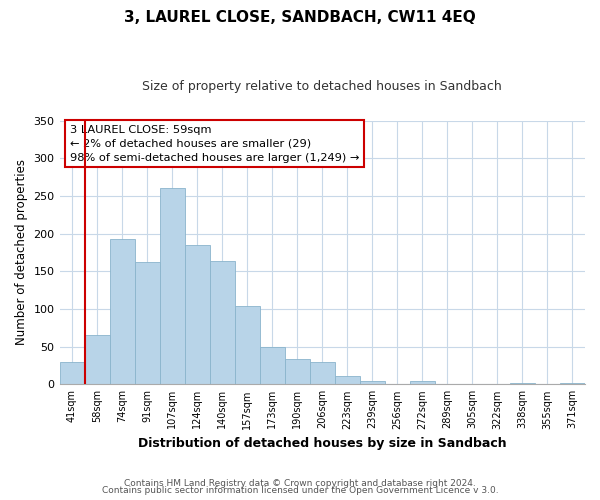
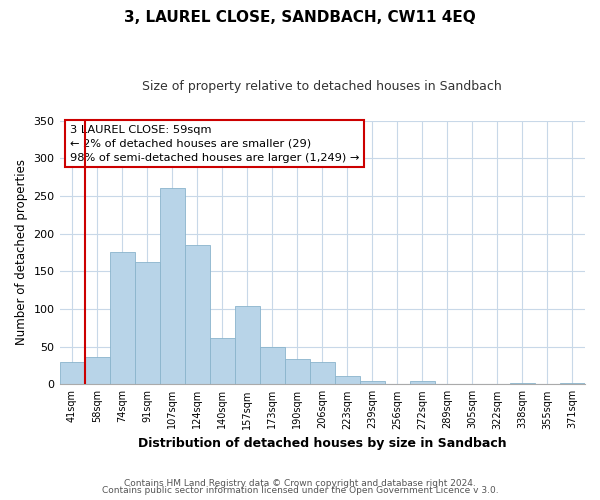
58sqm: 65 -> 36
74sqm: 193 -> 176
140sqm: 163 -> 62
